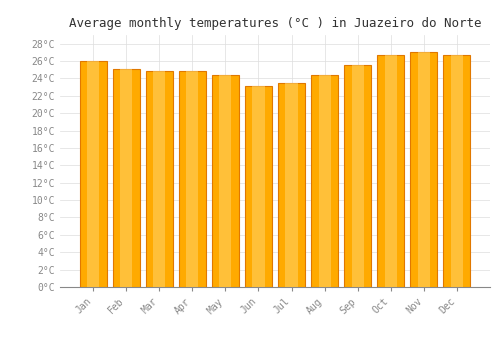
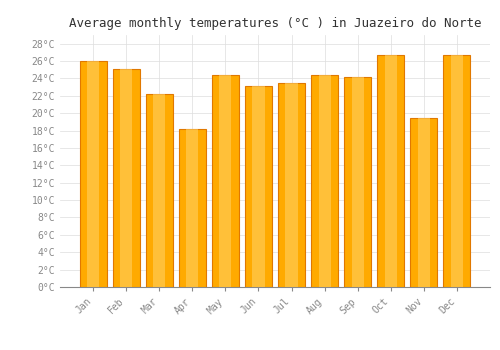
Mar: 24.9°C -> 22.2°C
Apr: 24.9°C -> 18.2°C
Sep: 25.6°C -> 24.2°C
Nov: 27.0°C -> 19.4°C
